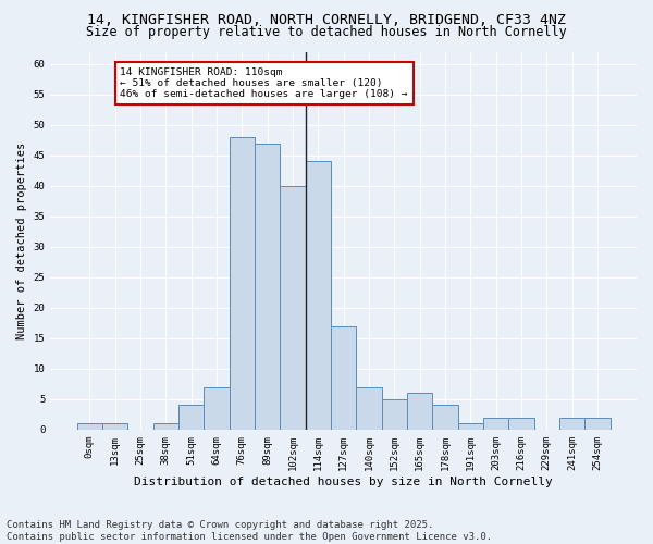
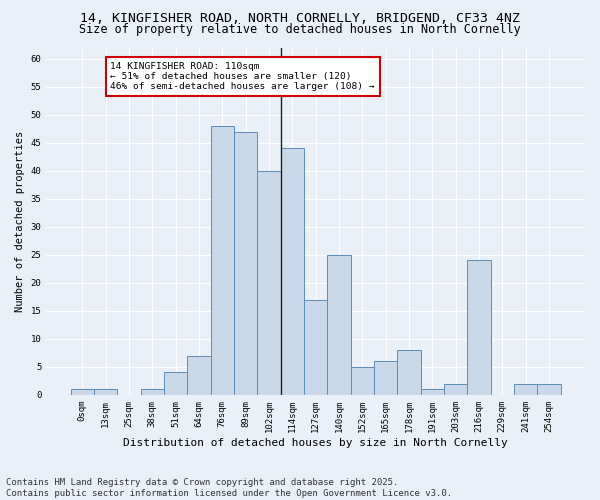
140sqm: 7 -> 25
178sqm: 4 -> 8
216sqm: 2 -> 24
